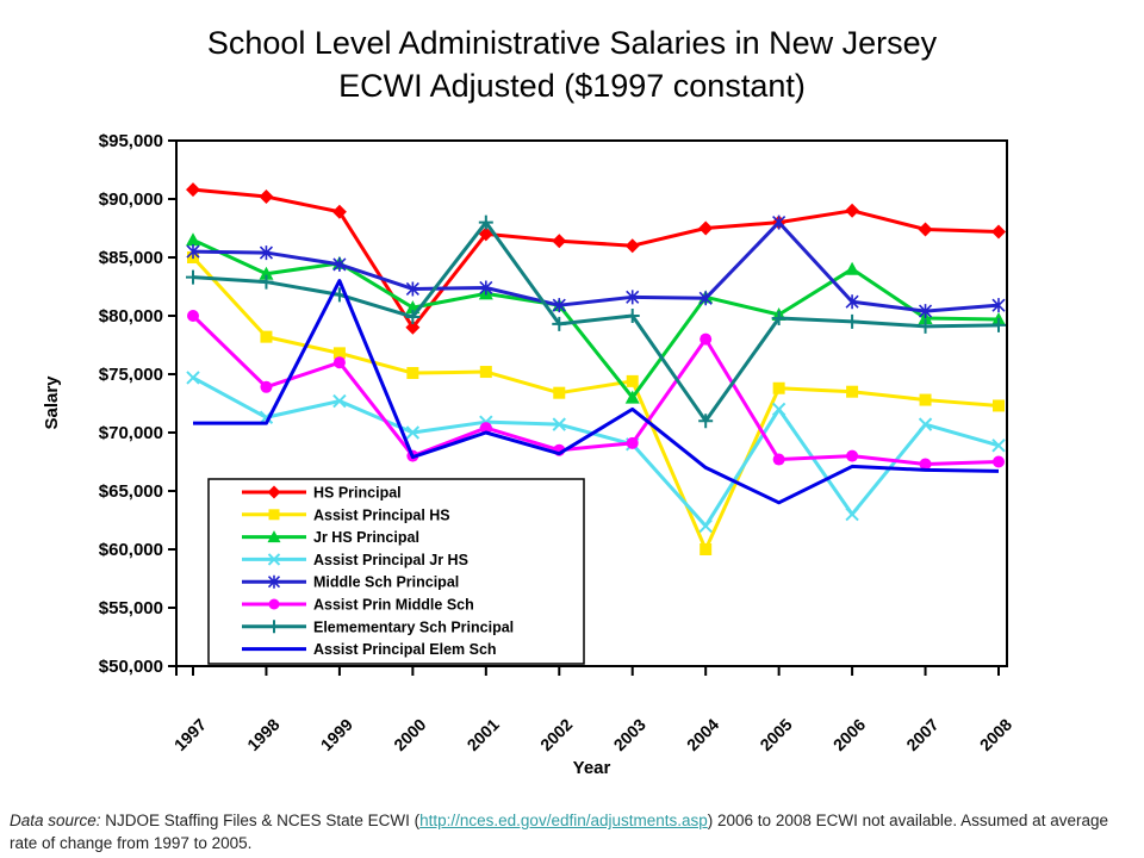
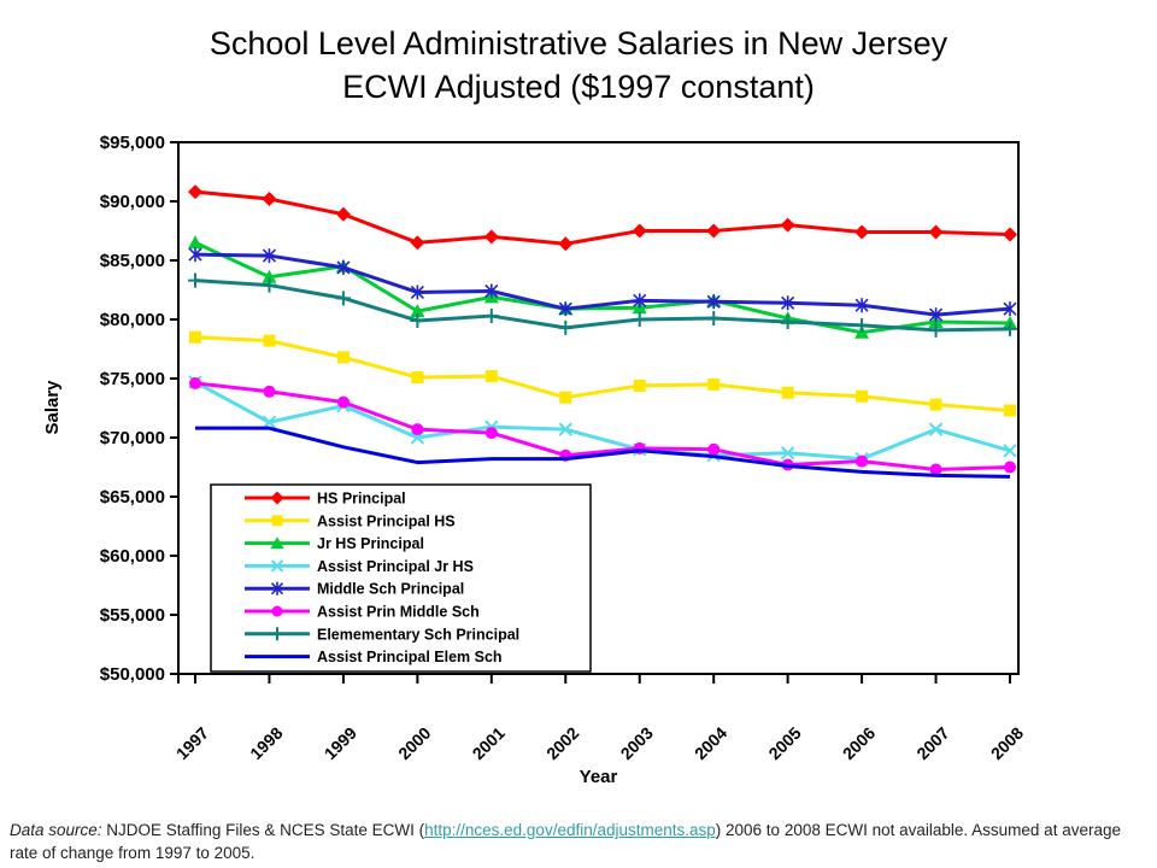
Assist Principal HS/1997: $85000 -> $78000
Assist Prin Middle Sch/1997: $80000 -> $75000
Assist Prin Middle Sch/1999: $76000 -> $73000
Assist Principal Elem Sch/1999: $83000 -> $69000
HS Principal/2000: $79000 -> $86000
Assist Prin Middle Sch/2000: $68000 -> $71000
Elemementary Sch Principal/2001: $88000 -> $80000
Assist Principal Elem Sch/2001: $70000 -> $68000
HS Principal/2003: $86000 -> $88000
Jr HS Principal/2003: $73000 -> $81000
Assist Principal Elem Sch/2003: $72000 -> $69000
Assist Principal HS/2004: $60000 -> $74000
Assist Principal Jr HS/2004: $62000 -> $68000
Assist Prin Middle Sch/2004: $78000 -> $69000
Elemementary Sch Principal/2004: $71000 -> $80000
Assist Principal Elem Sch/2004: $67000 -> $68000
Assist Principal Jr HS/2005: $72000 -> $69000
Middle Sch Principal/2005: $88000 -> $81000
Assist Principal Elem Sch/2005: $64000 -> $68000
HS Principal/2006: $89000 -> $87000
Jr HS Principal/2006: $84000 -> $79000
Assist Principal Jr HS/2006: $63000 -> $68000
